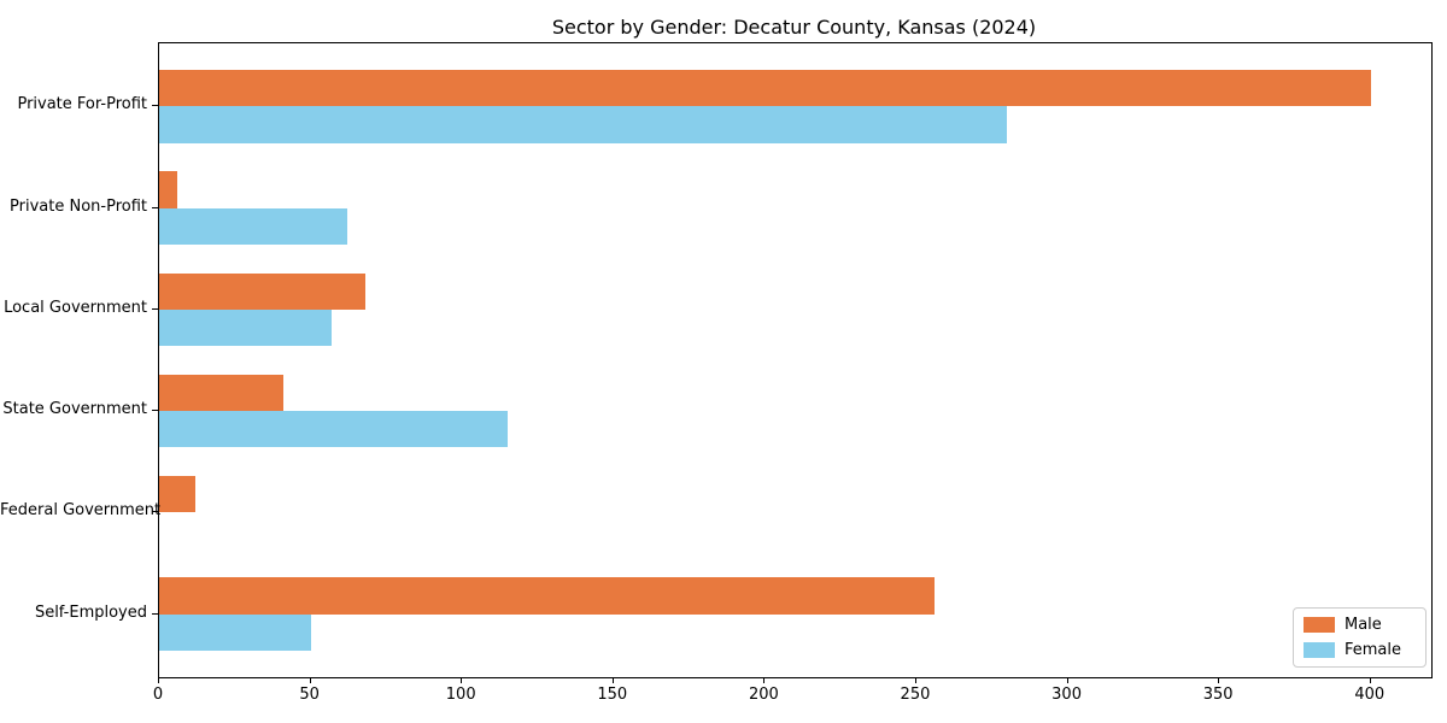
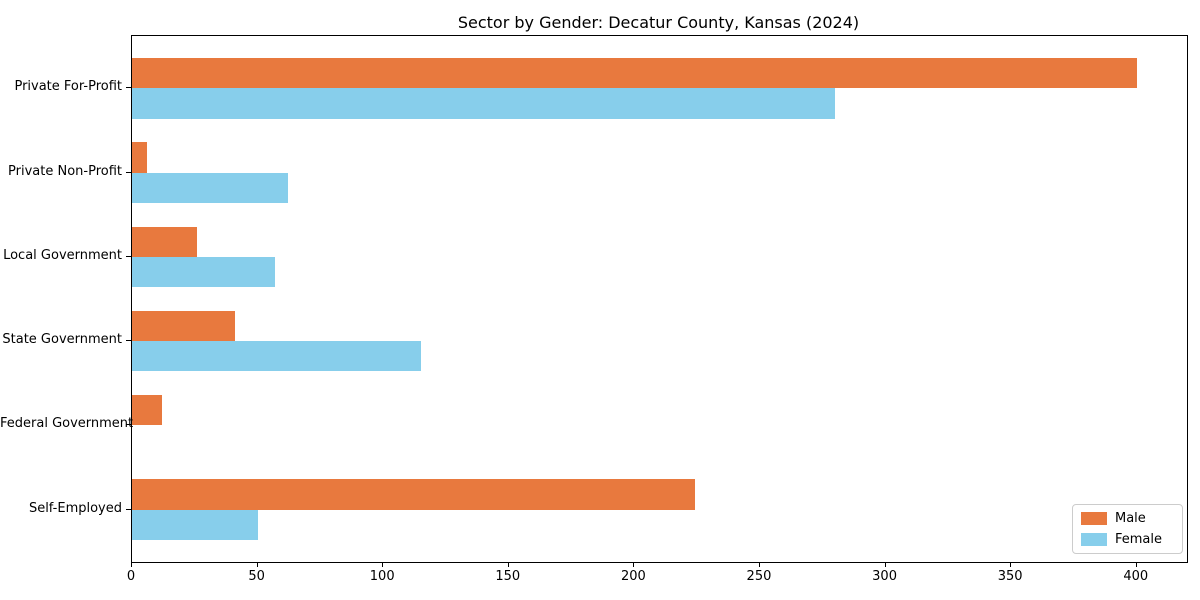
Male/Local Government: 68 -> 26
Male/Self-Employed: 256 -> 224
